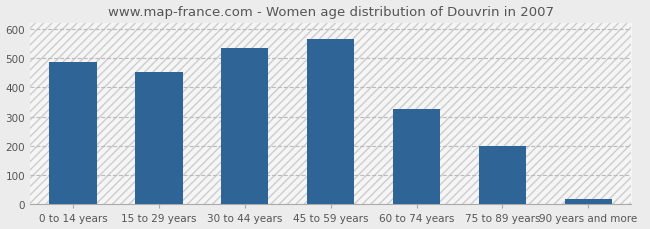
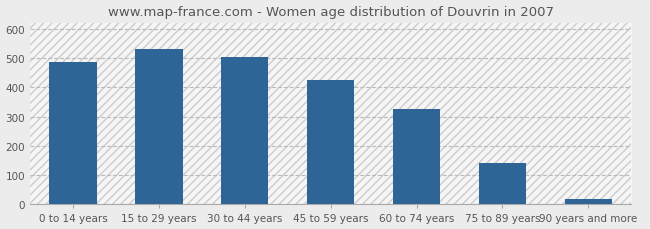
15 to 29 years: 452 -> 530
30 to 44 years: 535 -> 505
45 to 59 years: 566 -> 425
75 to 89 years: 199 -> 140
